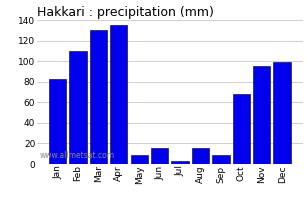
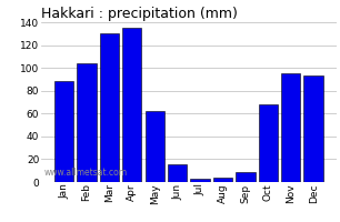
Jan: 83 -> 88
Feb: 110 -> 104
May: 9 -> 62
Aug: 16 -> 4
Dec: 99 -> 93
